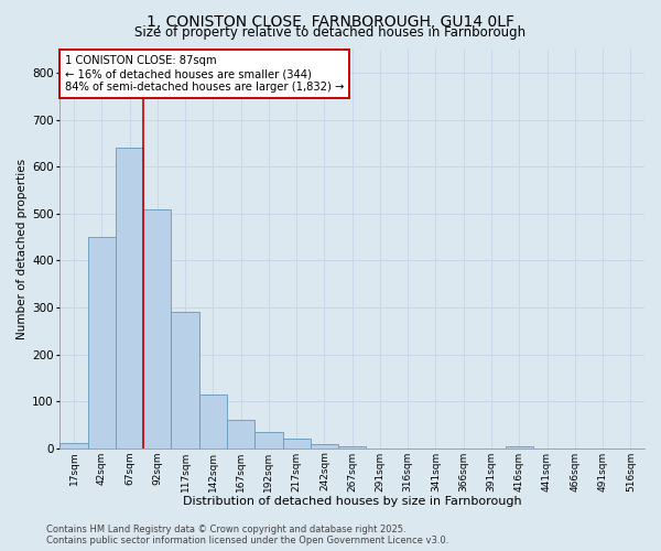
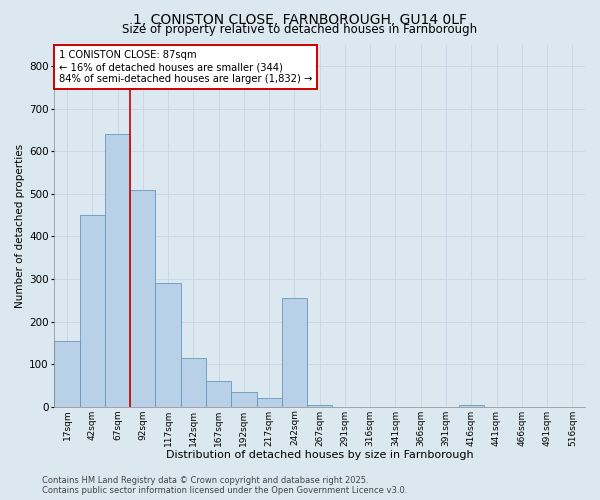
17sqm: 10 -> 155
242sqm: 8 -> 255
